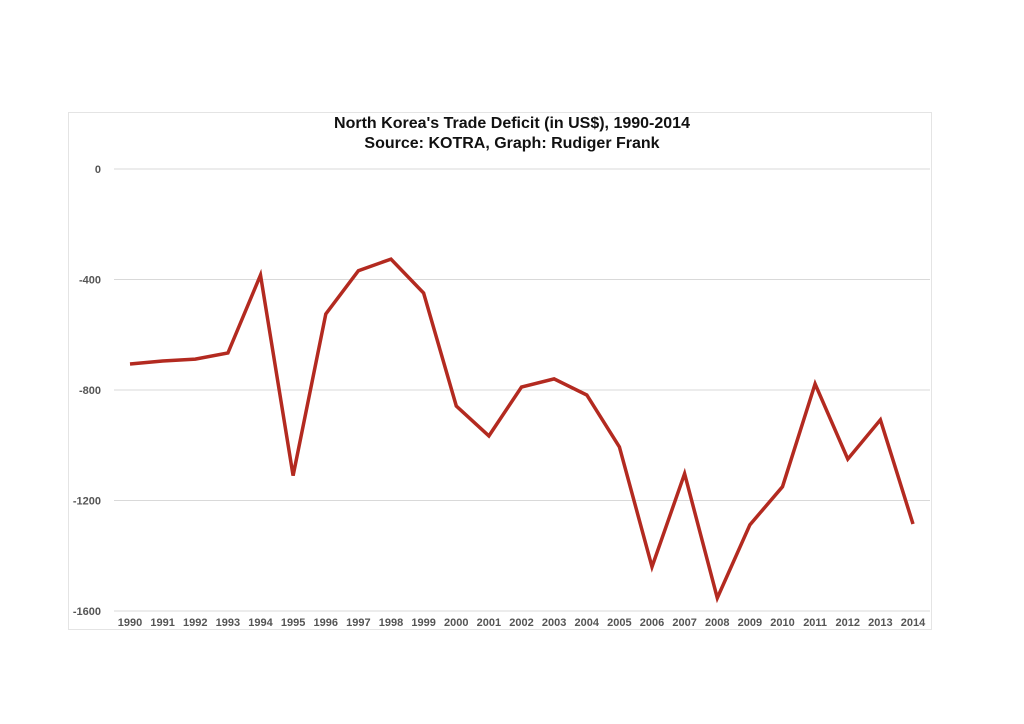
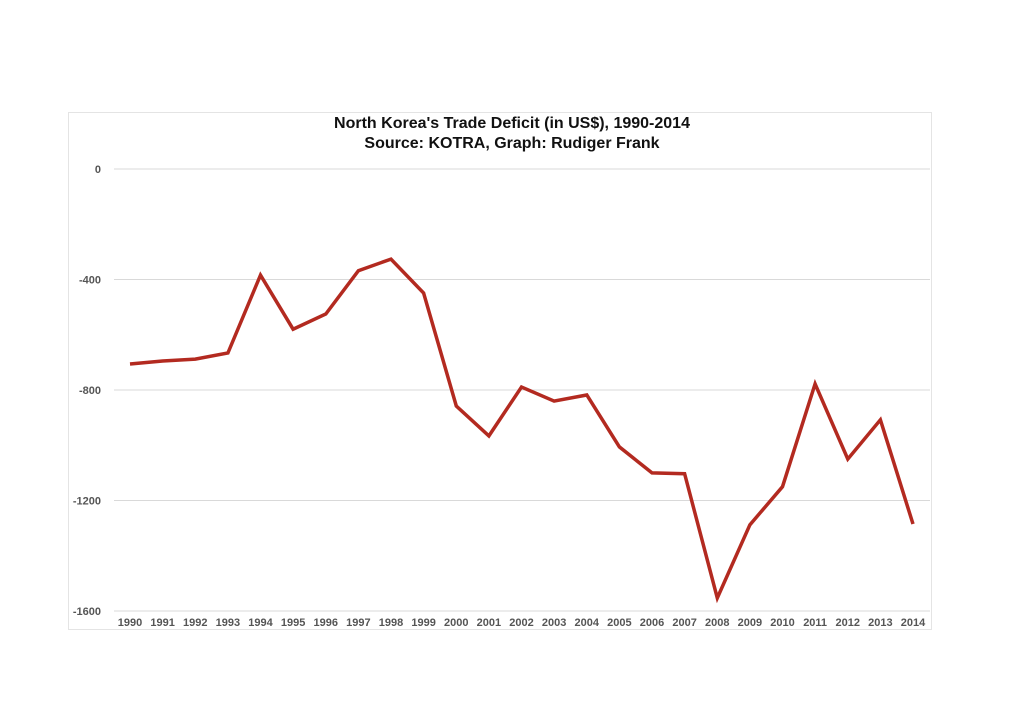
1995: -1110 -> -580
2003: -760 -> -840
2006: -1440 -> -1100
